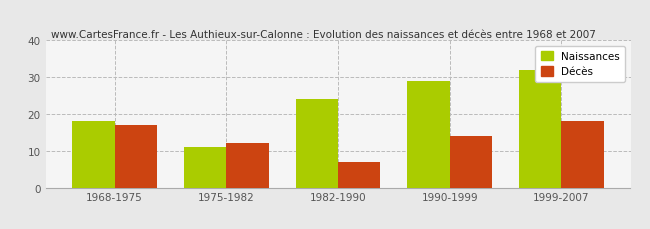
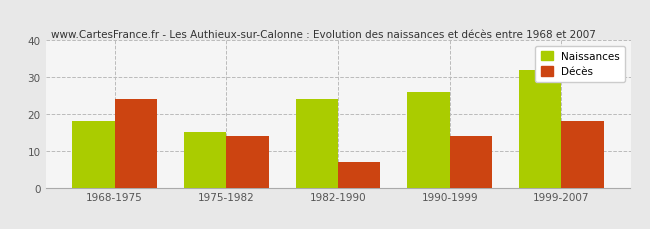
Décès/1968-1975: 17 -> 24
Naissances/1975-1982: 11 -> 15
Décès/1975-1982: 12 -> 14
Naissances/1990-1999: 29 -> 26
